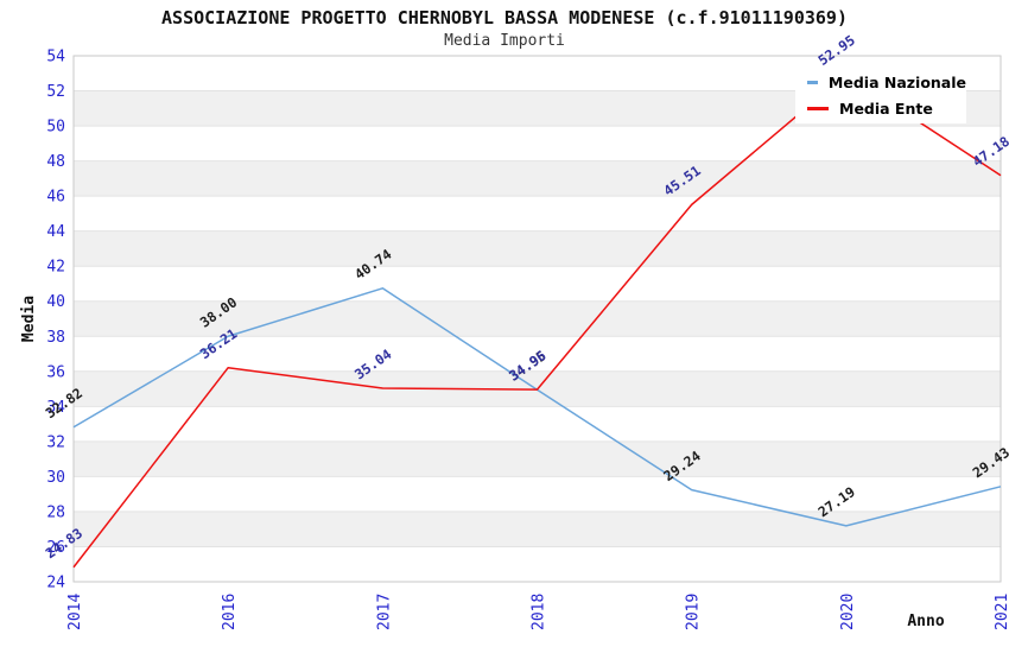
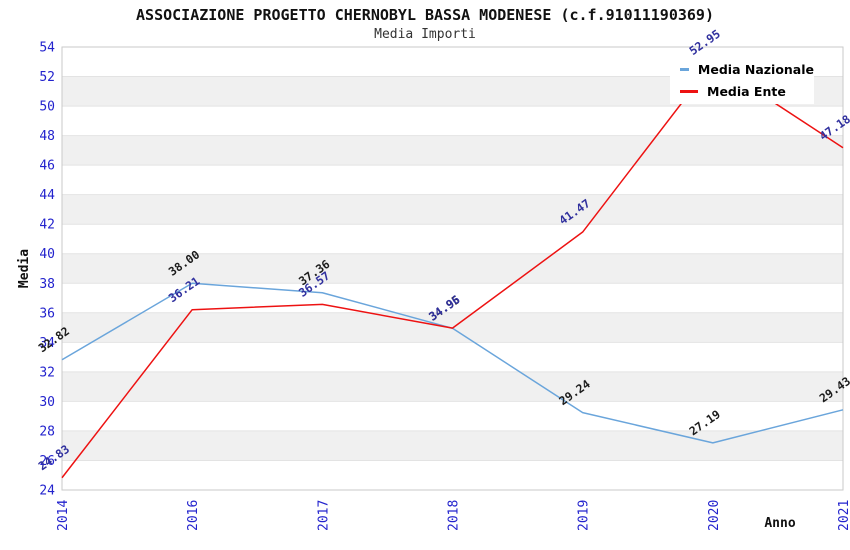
Media Nazionale/2017: 40.74 -> 37.36
Media Ente/2017: 35.04 -> 36.57
Media Ente/2019: 45.51 -> 41.47
